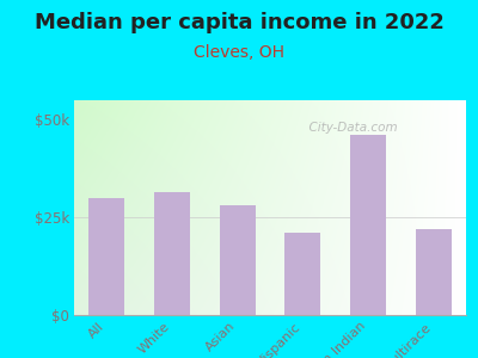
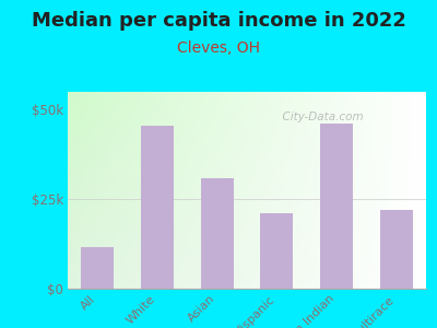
All: $30.0k -> $11.5k
White: $31.5k -> $45.5k
Asian: $28.0k -> $31.0k
